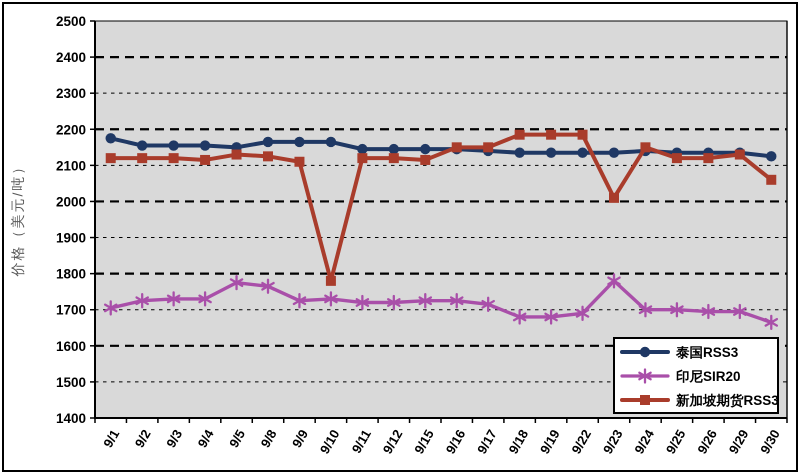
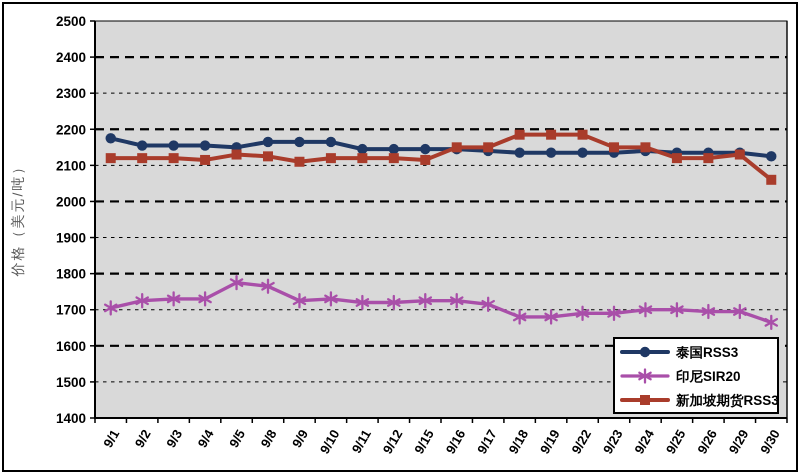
新加坡期货RSS3/9/10: 1780 -> 2120
印尼SIR20/9/23: 1780 -> 1690
新加坡期货RSS3/9/23: 2010 -> 2150
